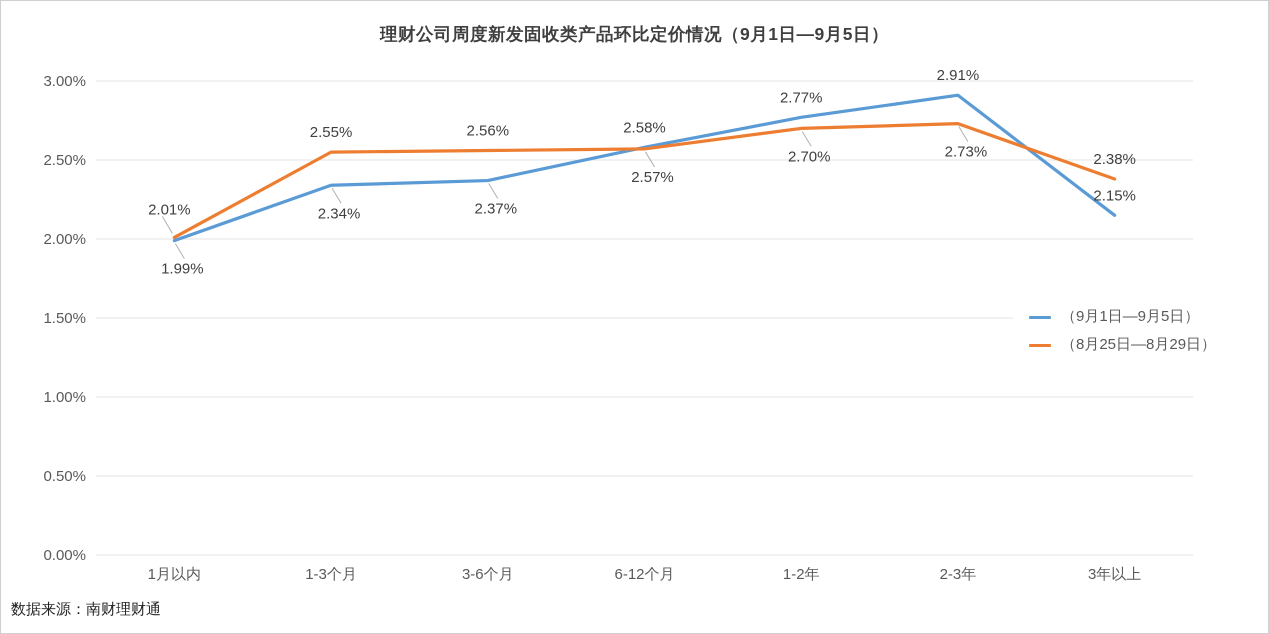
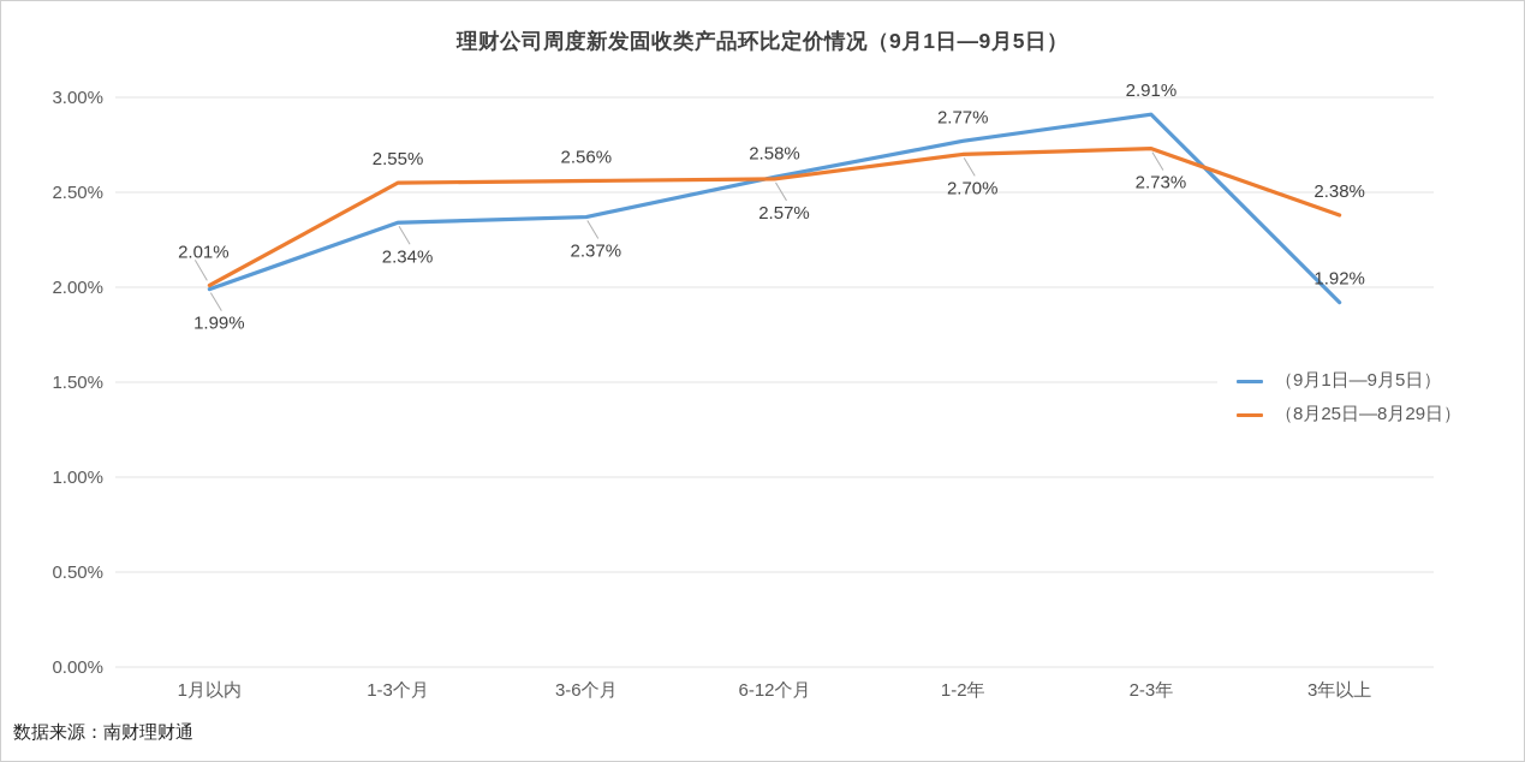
（9月1日—9月5日）/3年以上: 2.15% -> 1.92%
